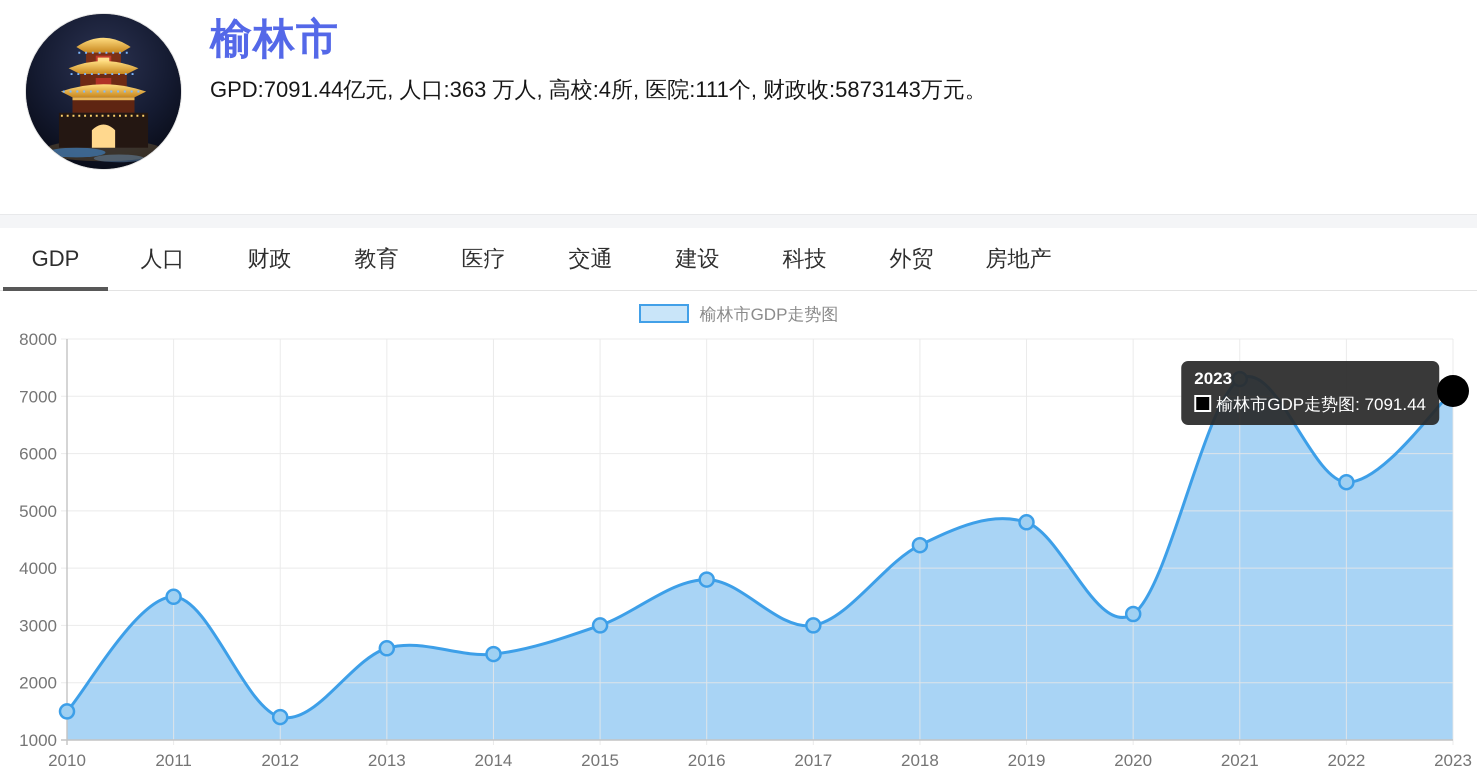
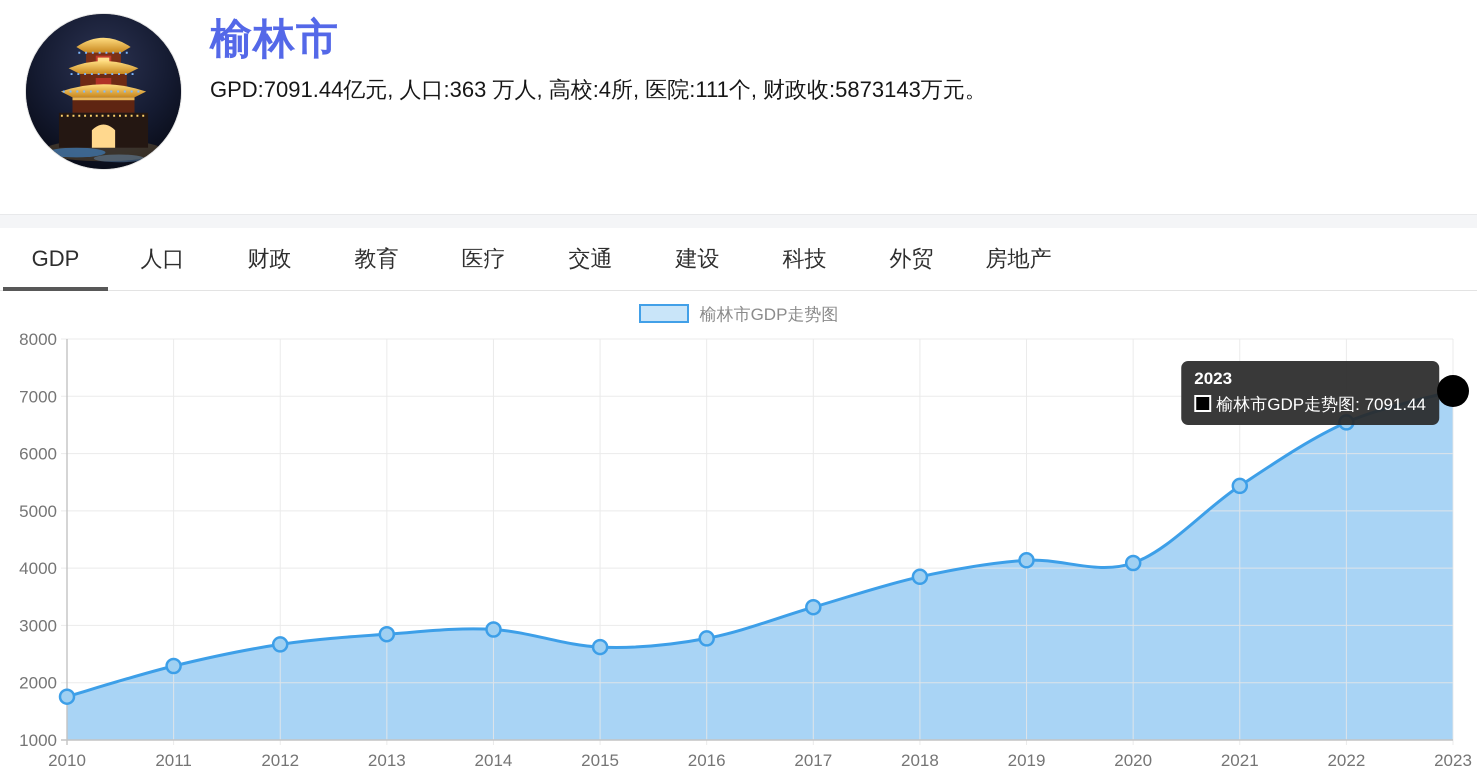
2010: 1500 -> 1800
2011: 3500 -> 2300
2012: 1400 -> 2700
2013: 2600 -> 2800
2014: 2500 -> 2900
2015: 3000 -> 2600
2016: 3800 -> 2800
2017: 3000 -> 3300
2018: 4400 -> 3800
2019: 4800 -> 4100
2020: 3200 -> 4100
2021: 7300 -> 5400
2022: 5500 -> 6500
